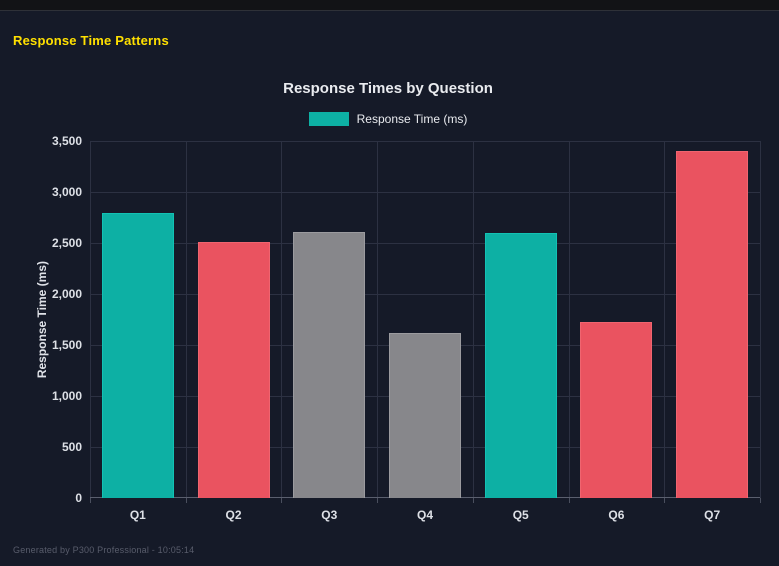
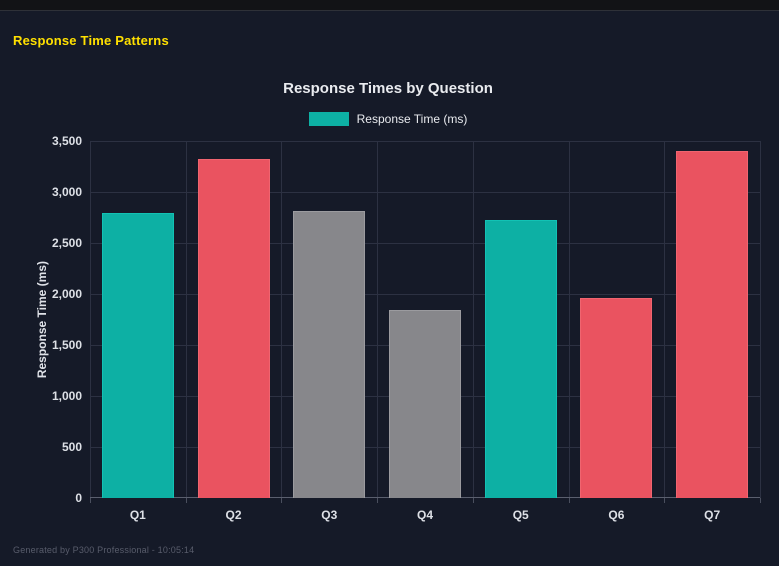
Q2: 2510 -> 3320
Q3: 2610 -> 2810
Q4: 1620 -> 1840
Q5: 2600 -> 2720
Q6: 1730 -> 1960
